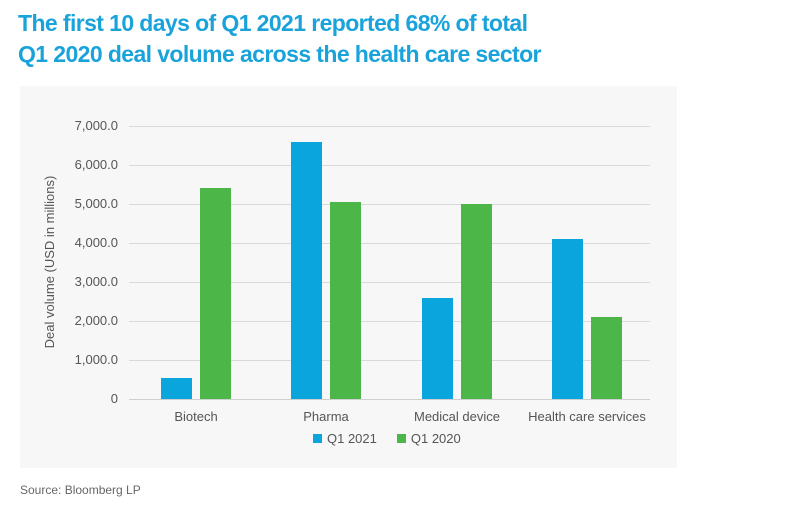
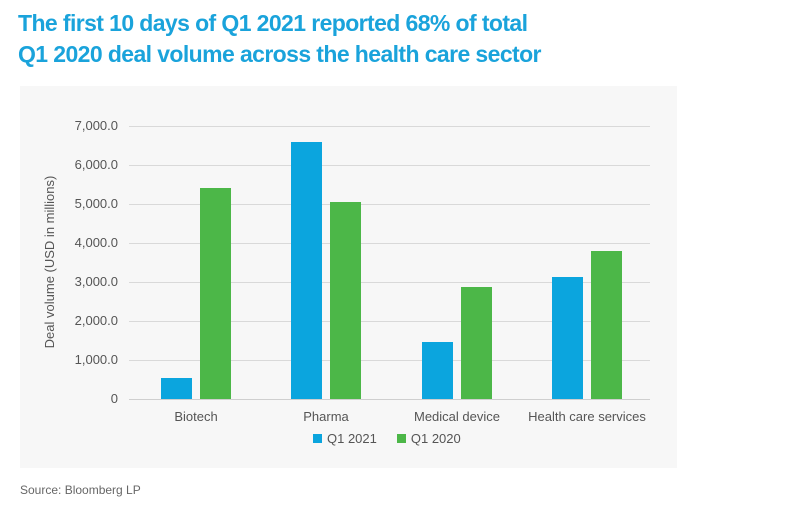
Q1 2021/Medical device: 2600 -> 1500
Q1 2020/Medical device: 5000 -> 2900
Q1 2021/Health care services: 4100 -> 3100
Q1 2020/Health care services: 2100 -> 3800
